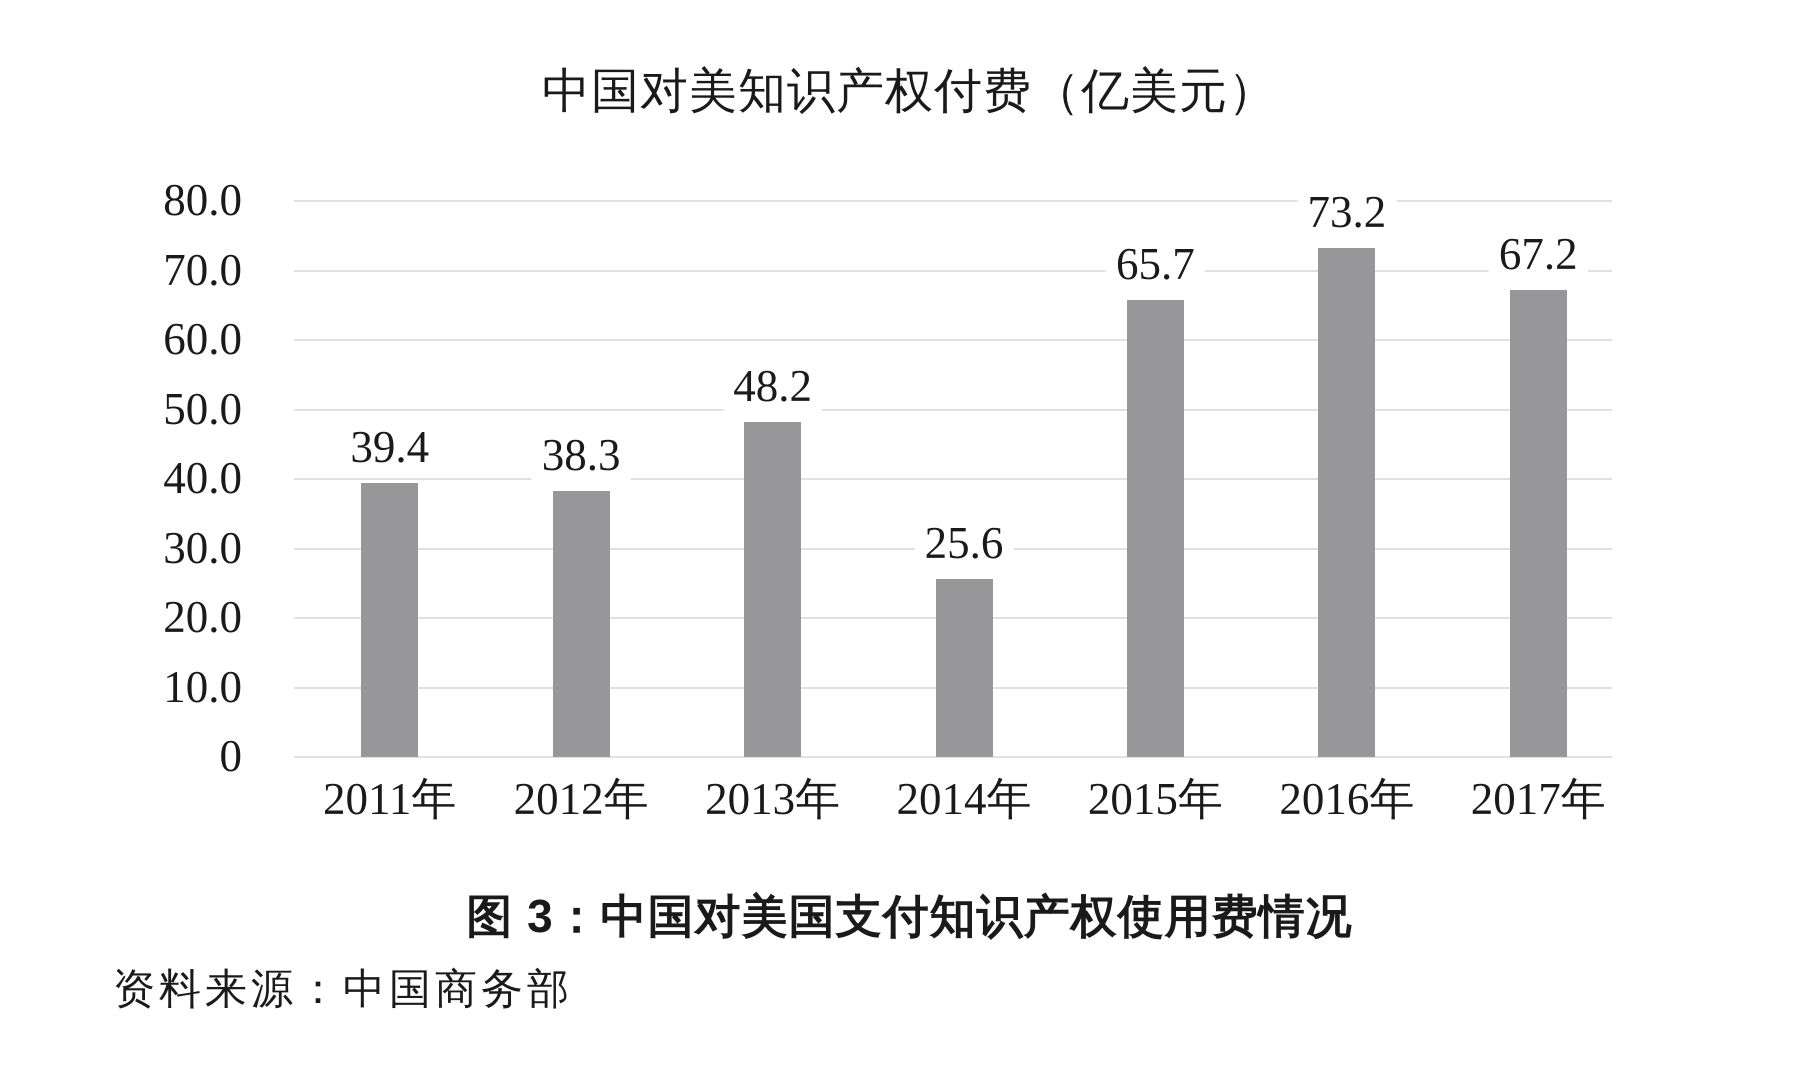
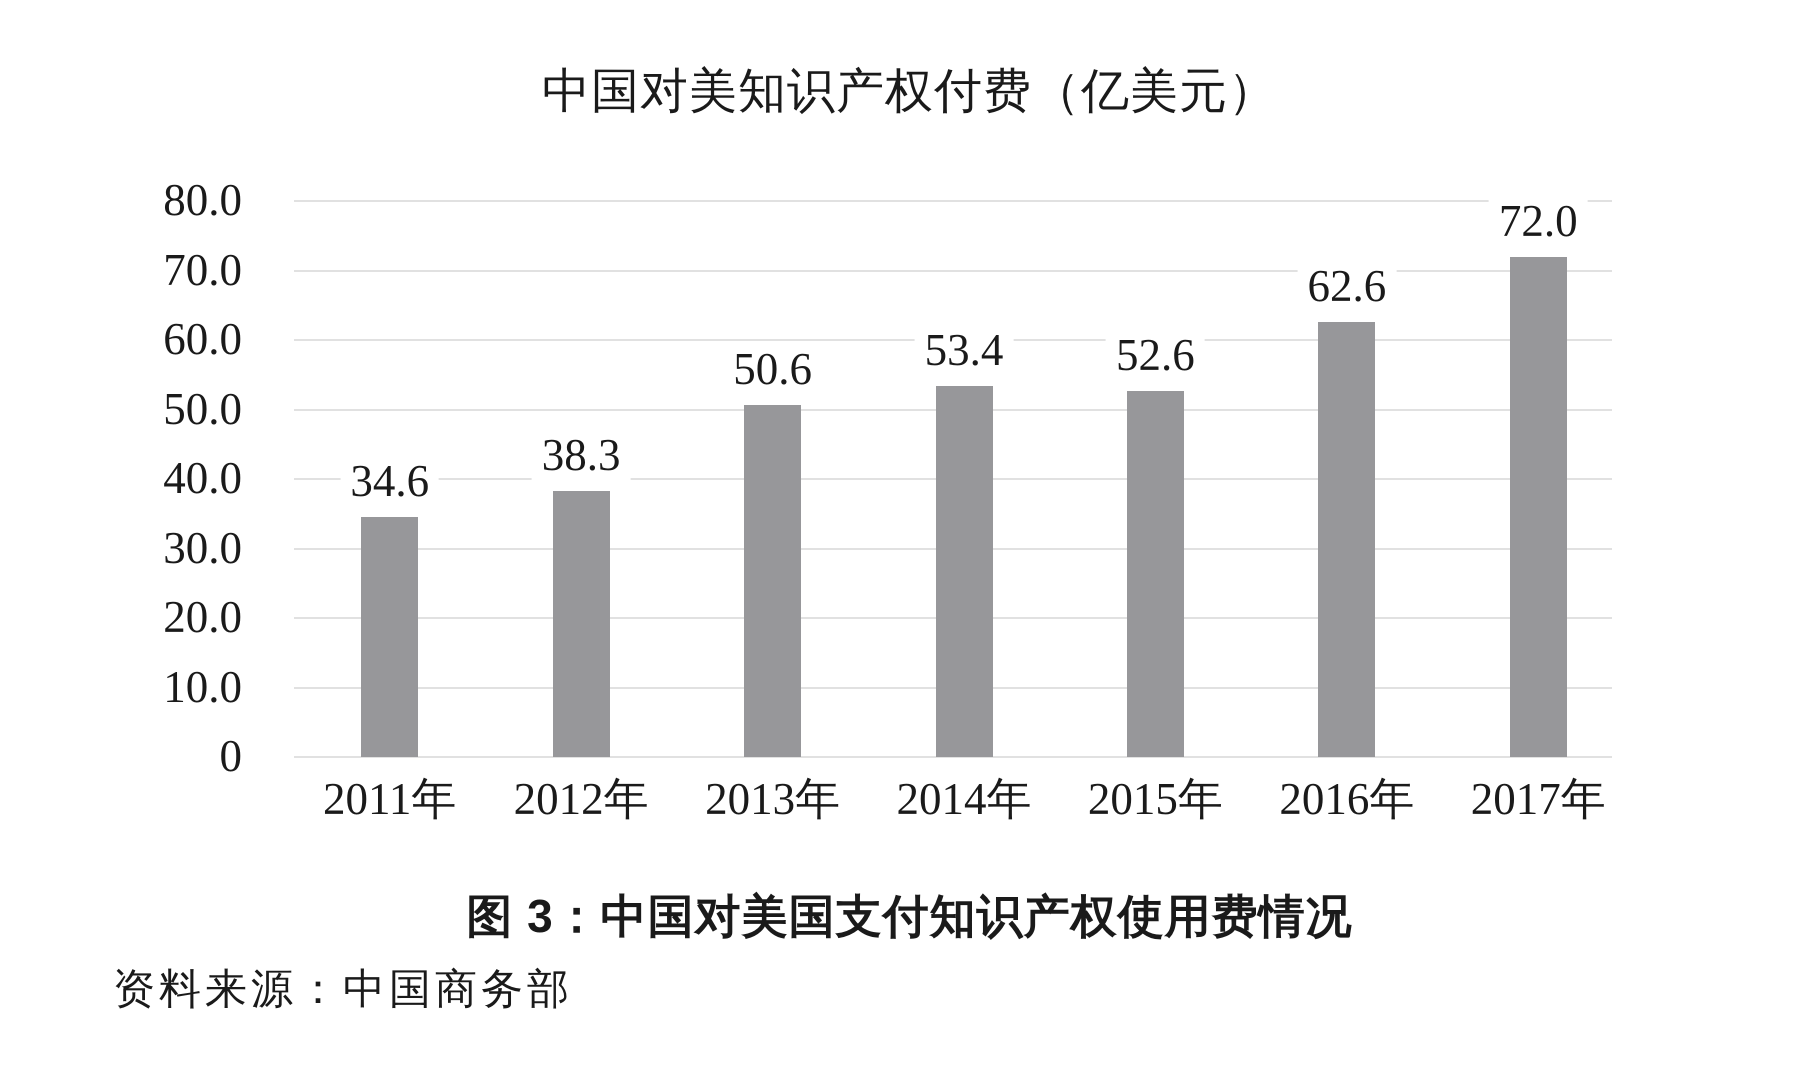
2011年: 39.4 -> 34.6
2013年: 48.2 -> 50.6
2014年: 25.6 -> 53.4
2015年: 65.7 -> 52.6
2016年: 73.2 -> 62.6
2017年: 67.2 -> 72.0
